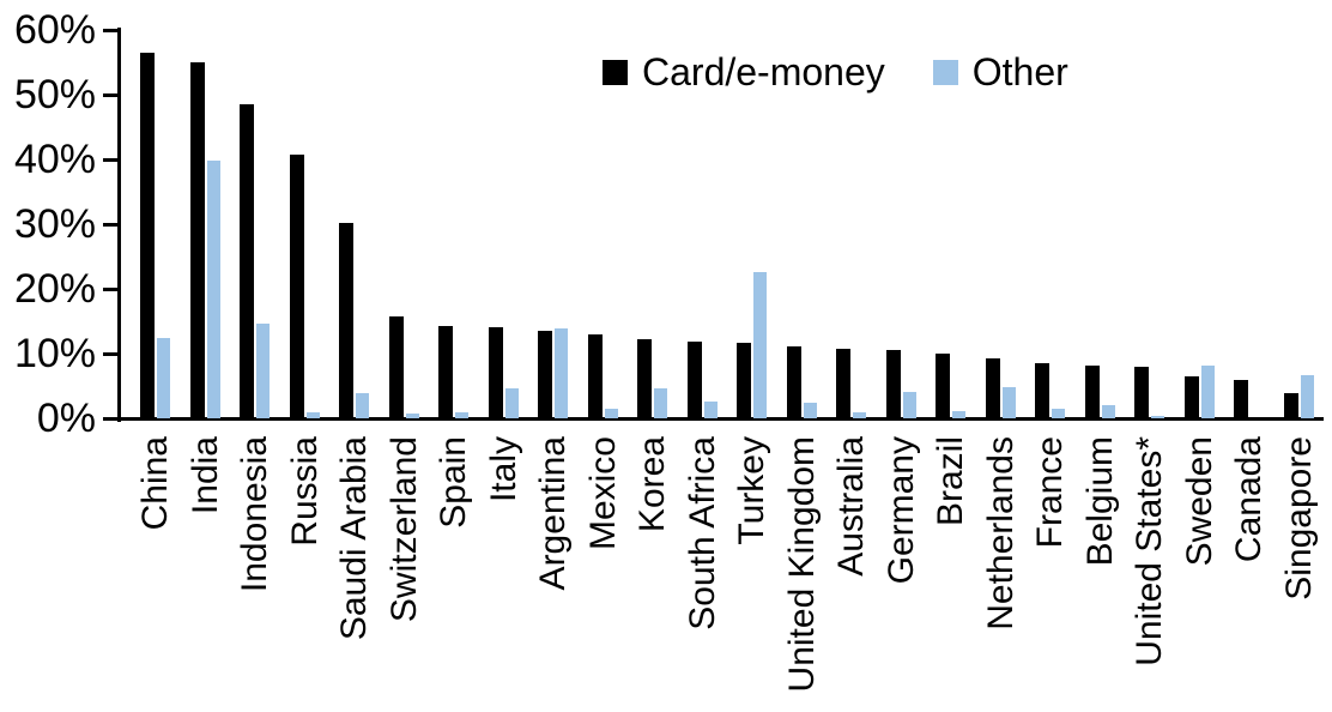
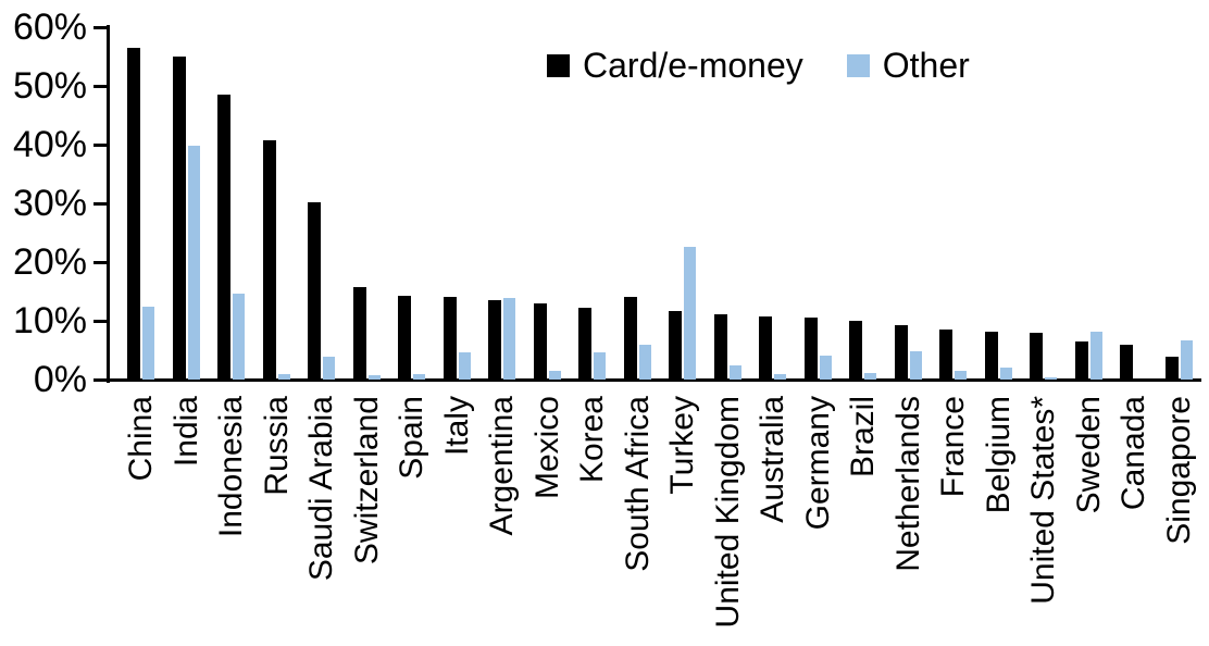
Card/e-money/South Africa: 12% -> 14%
Other/South Africa: 2% -> 6%
